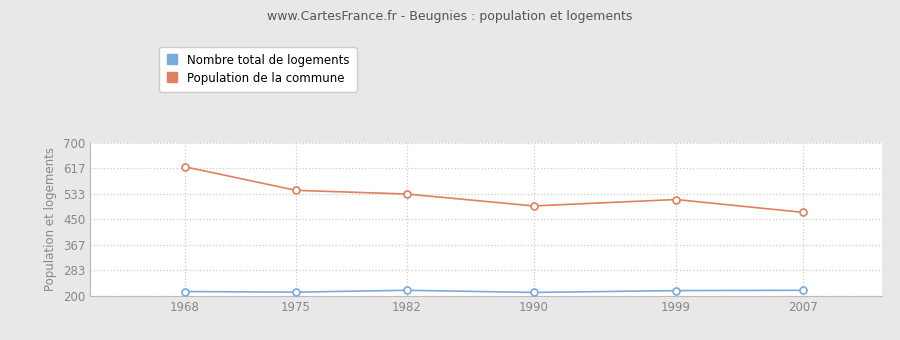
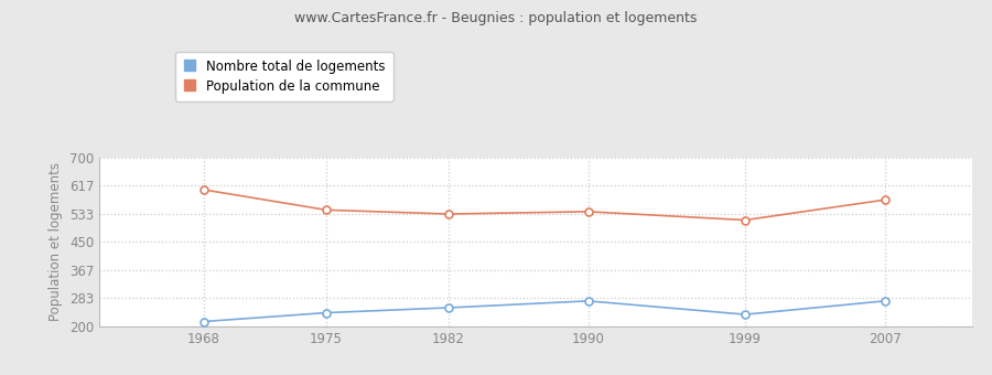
Population de la commune/1968: 622 -> 605
Nombre total de logements/1975: 212 -> 240
Nombre total de logements/1982: 218 -> 255
Nombre total de logements/1990: 211 -> 275
Population de la commune/1990: 494 -> 540
Nombre total de logements/1999: 217 -> 235
Nombre total de logements/2007: 218 -> 275
Population de la commune/2007: 473 -> 575
